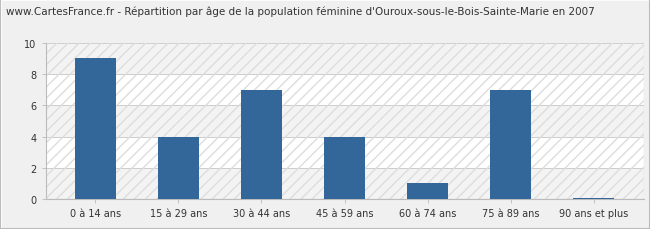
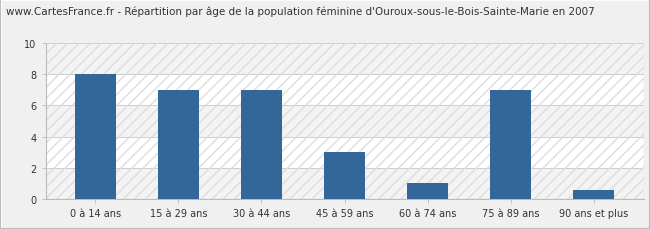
0 à 14 ans: 9.0 -> 8.0
15 à 29 ans: 4.0 -> 7.0
45 à 59 ans: 4.0 -> 3.0
90 ans et plus: 0.1 -> 0.6
